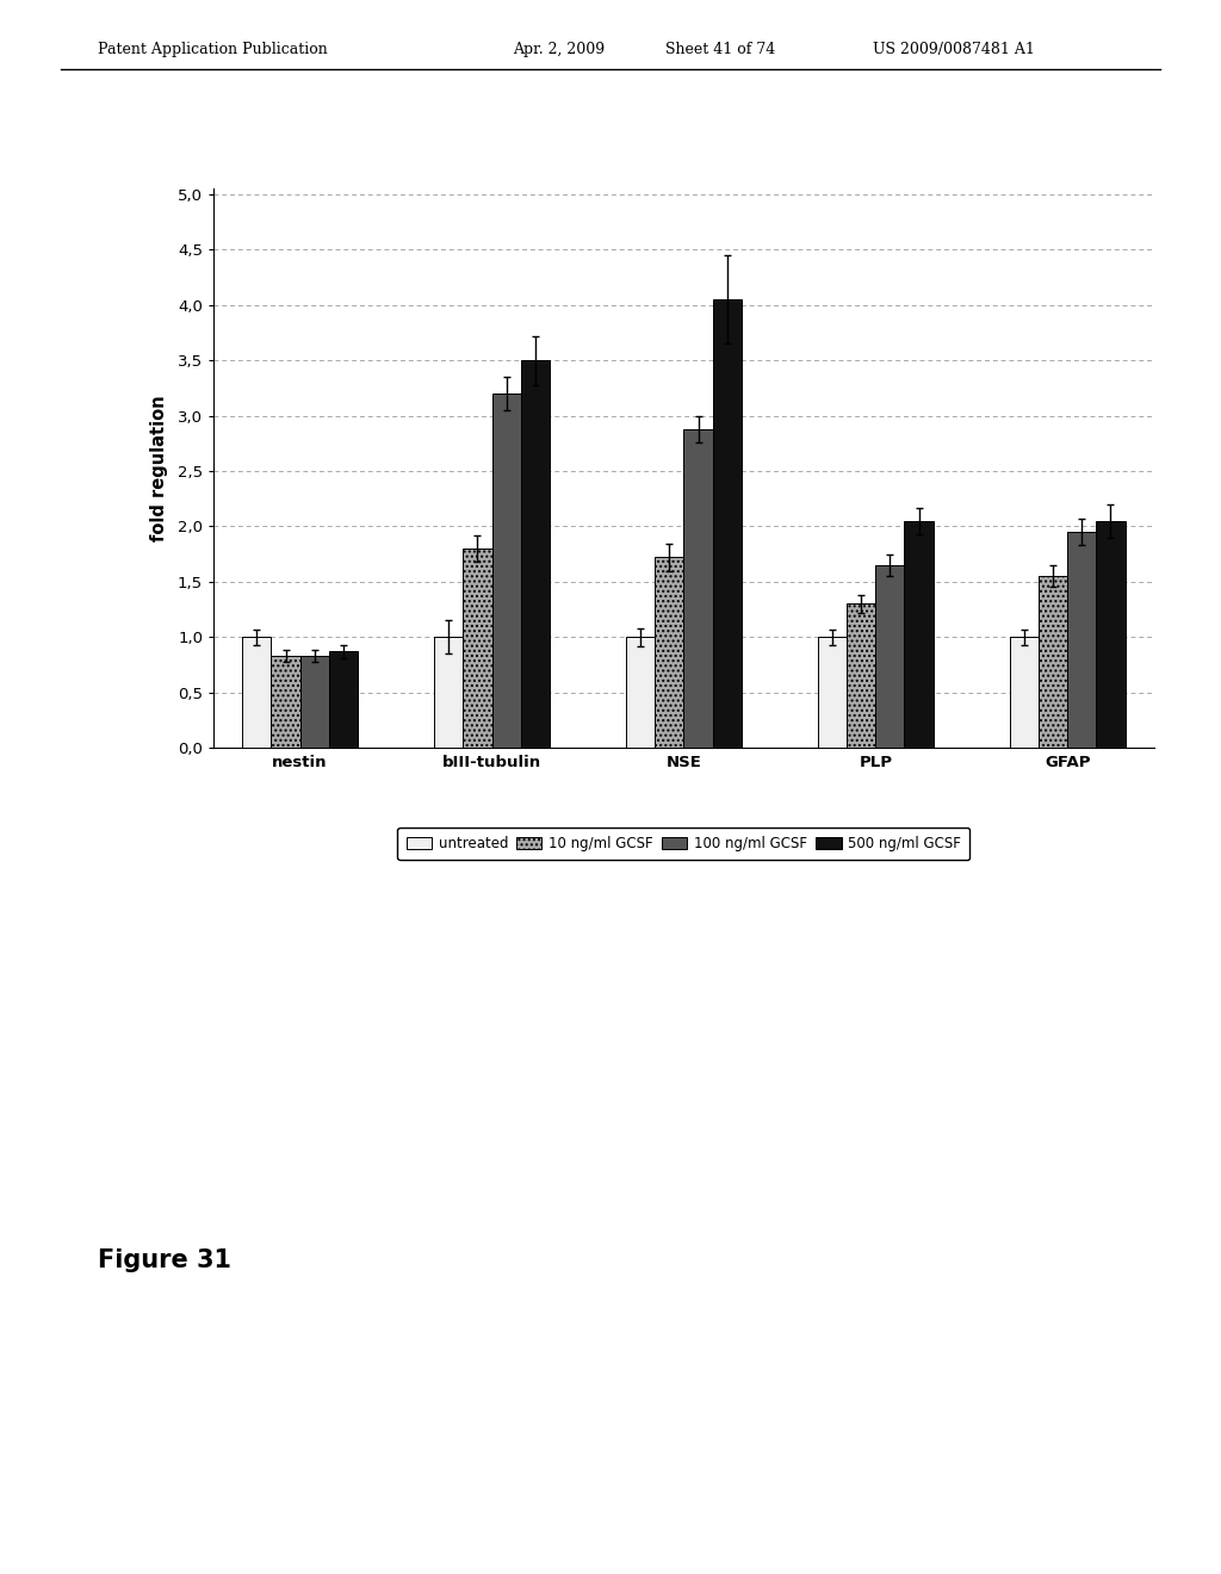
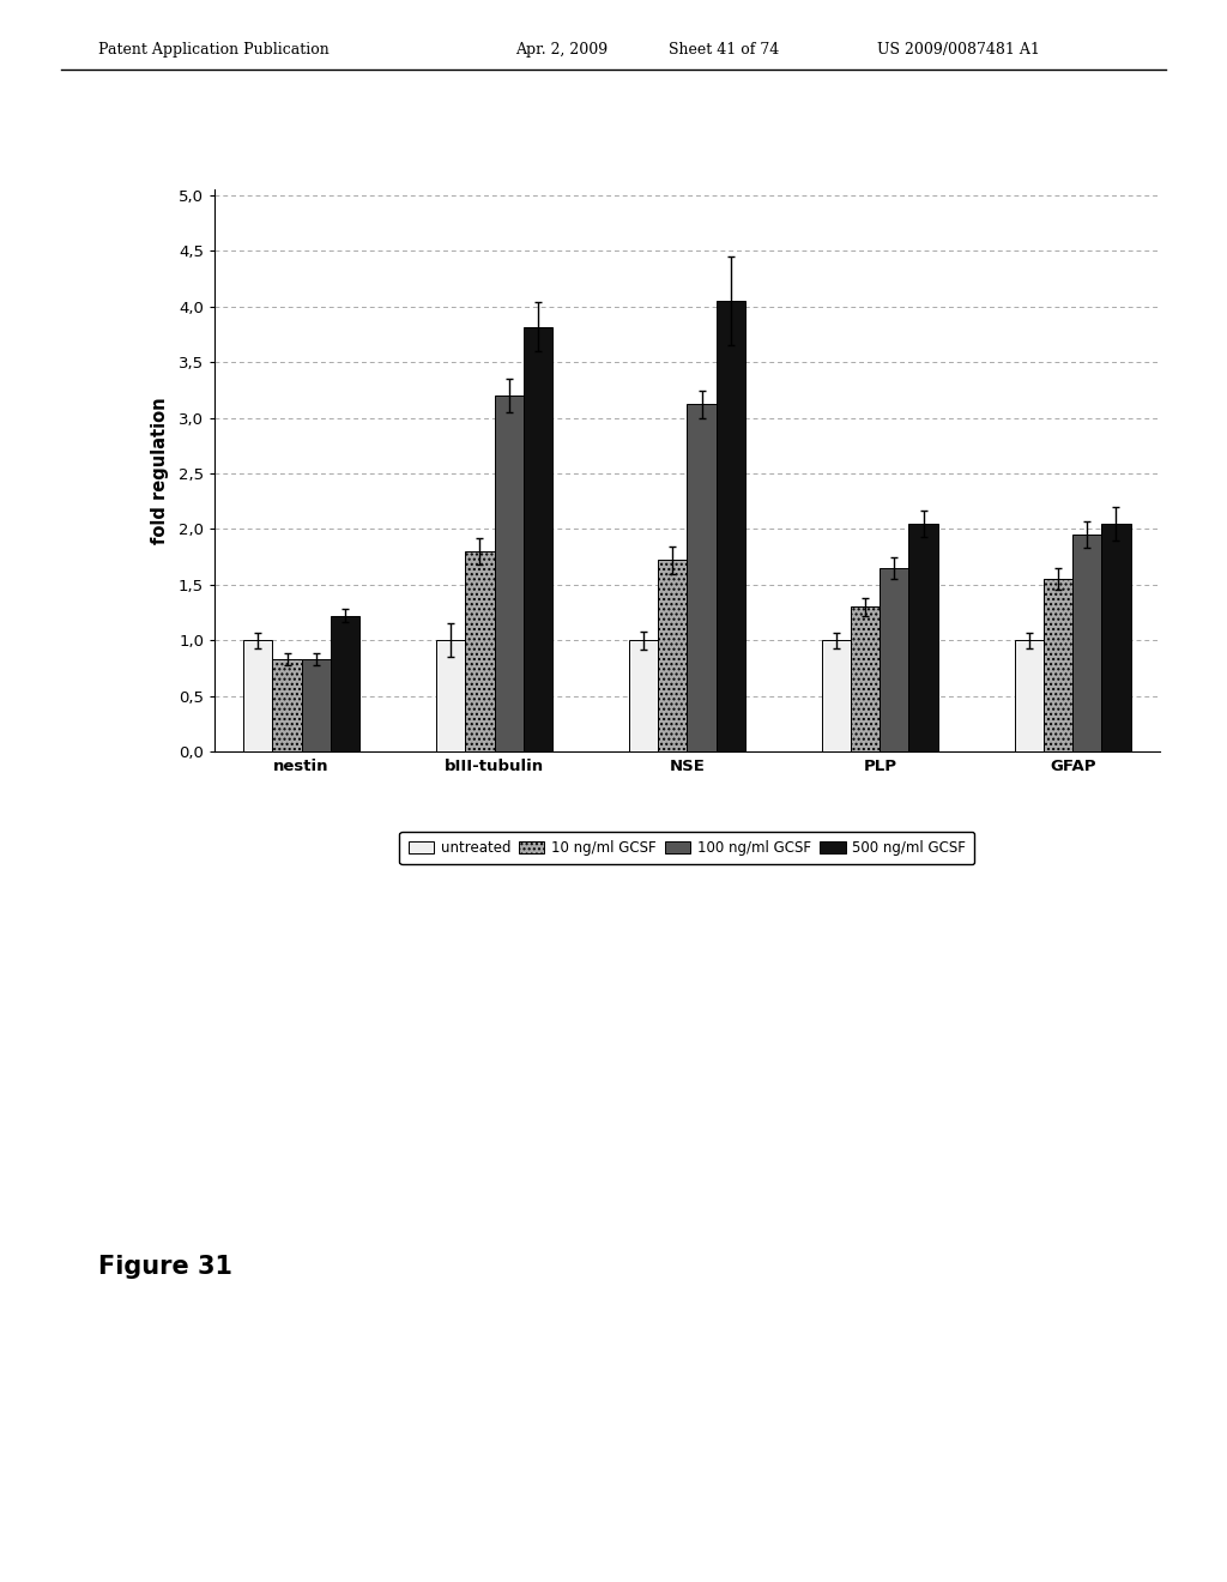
500 ng/ml GCSF/nestin: 0,87 -> 1,22
500 ng/ml GCSF/bIII-tubulin: 3,50 -> 3,82
100 ng/ml GCSF/NSE: 2,88 -> 3,12
